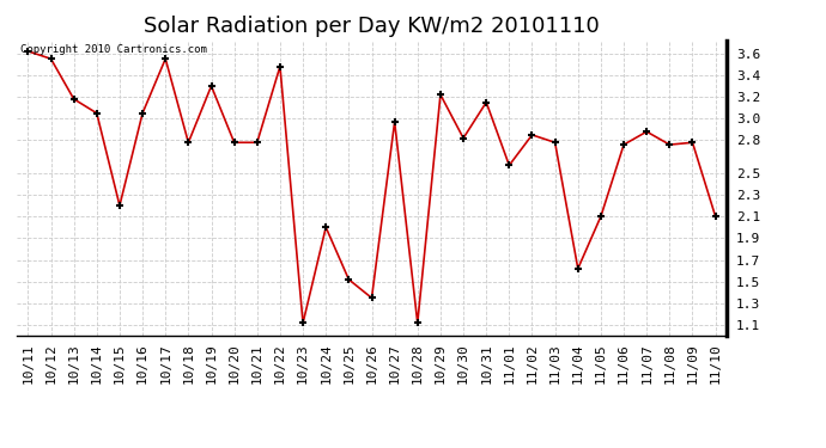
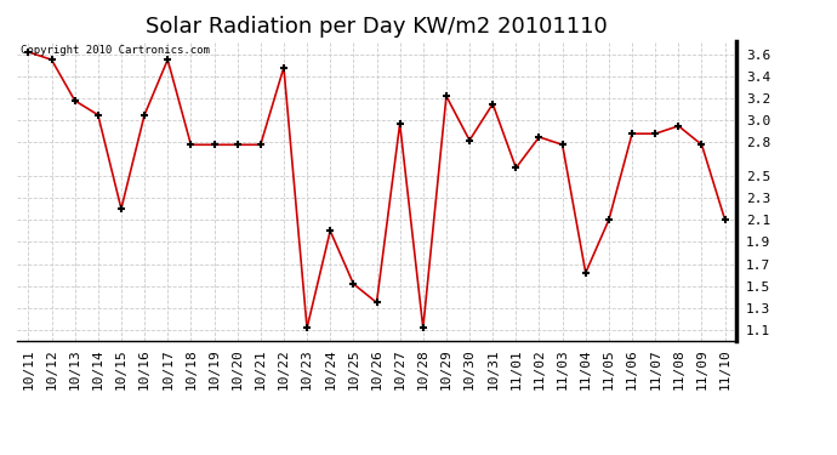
10/19: 3.30 -> 2.78
11/06: 2.76 -> 2.88
11/08: 2.76 -> 2.95
